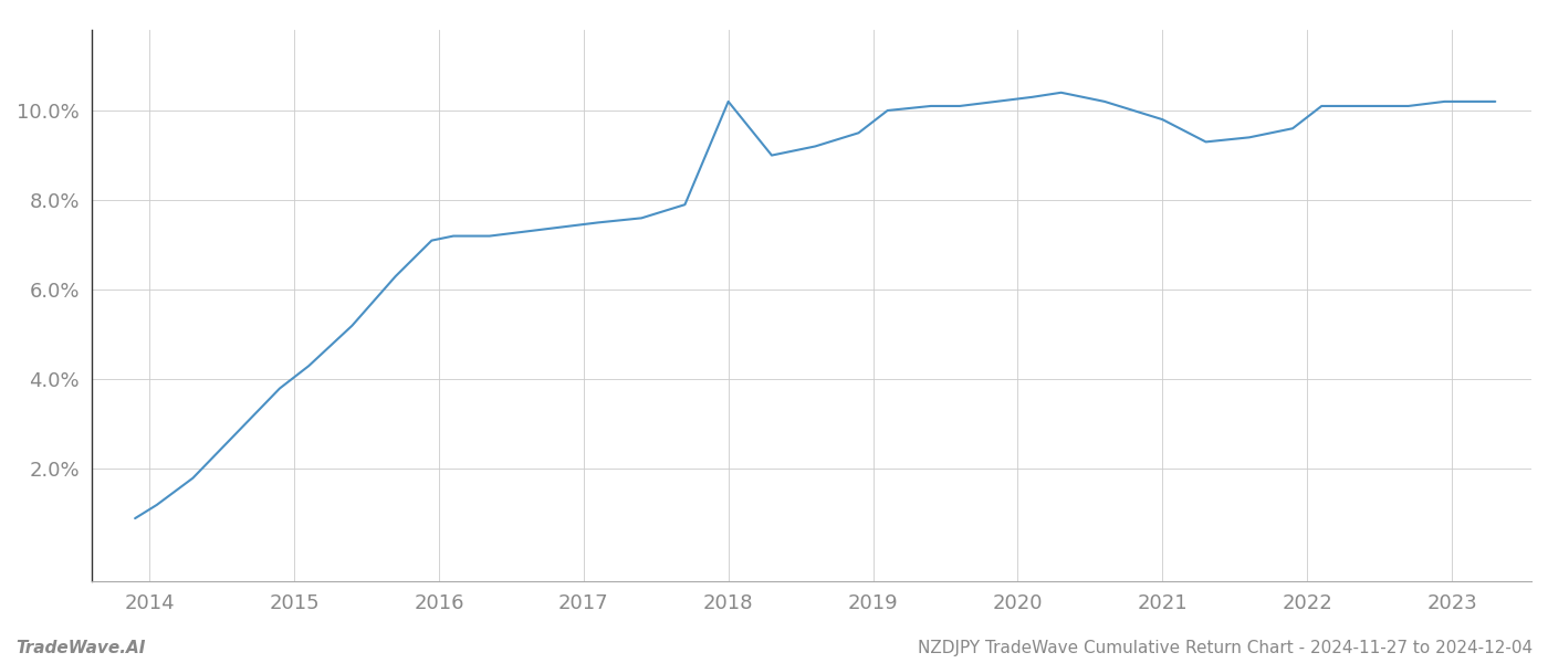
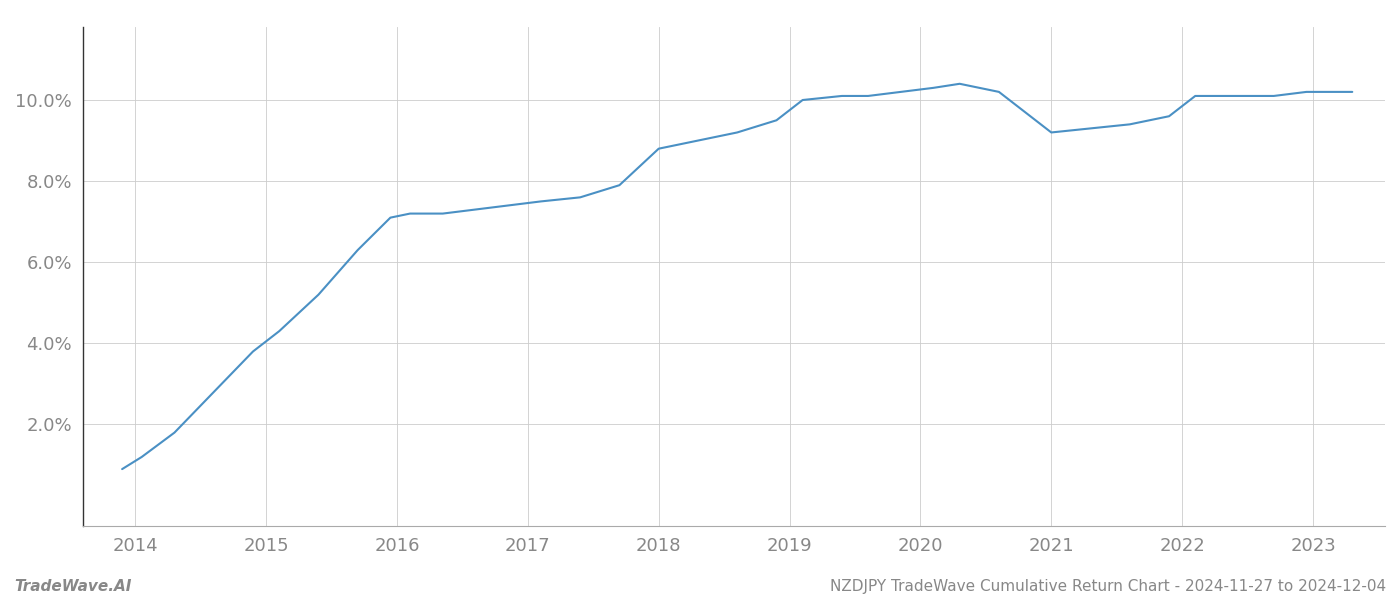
2018: 10.2% -> 8.8%
2021: 9.8% -> 9.2%
